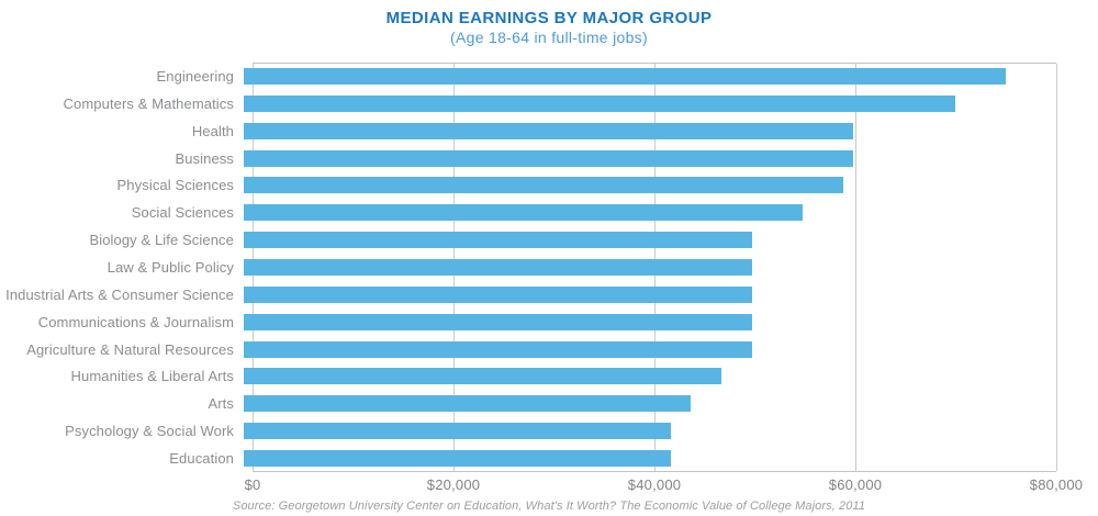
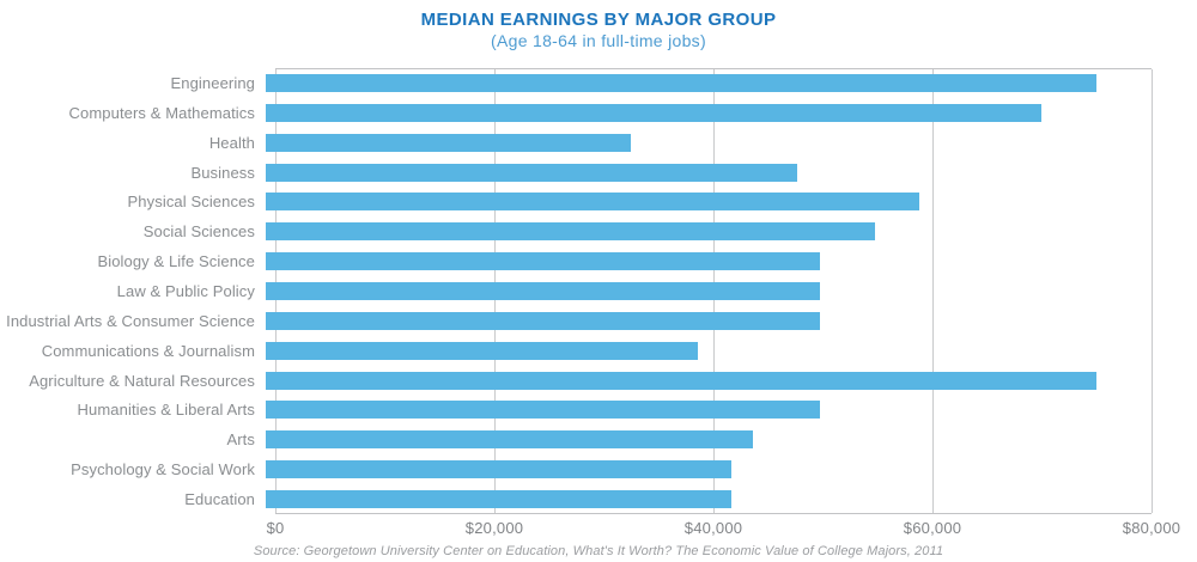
Health: $60000 -> $33000
Business: $60000 -> $48000
Communications & Journalism: $50000 -> $39000
Agriculture & Natural Resources: $50000 -> $75000
Humanities & Liberal Arts: $47000 -> $50000
